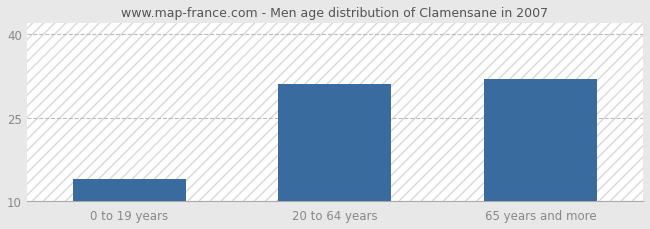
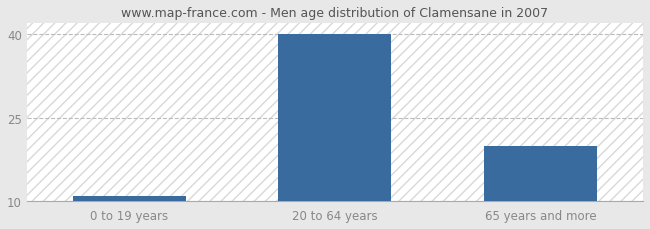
0 to 19 years: 14 -> 11
20 to 64 years: 31 -> 40
65 years and more: 32 -> 20
